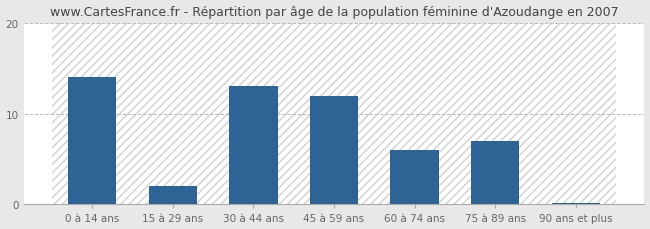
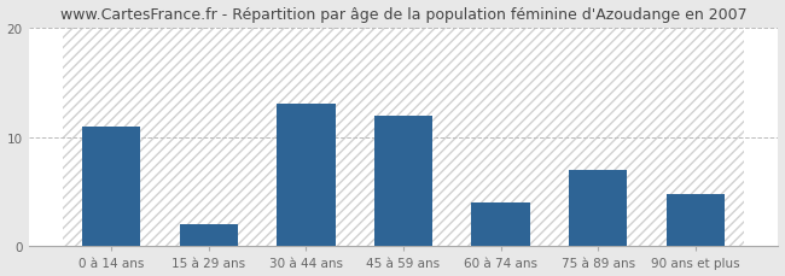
0 à 14 ans: 14.0 -> 11.0
60 à 74 ans: 6.0 -> 4.0
90 ans et plus: 0.2 -> 4.8
